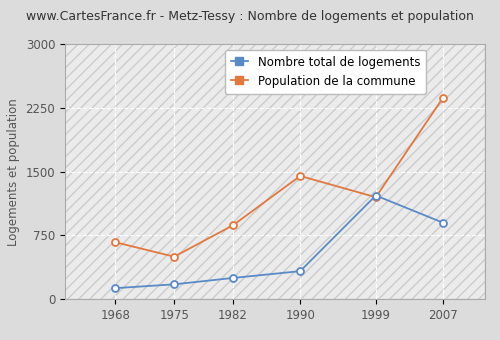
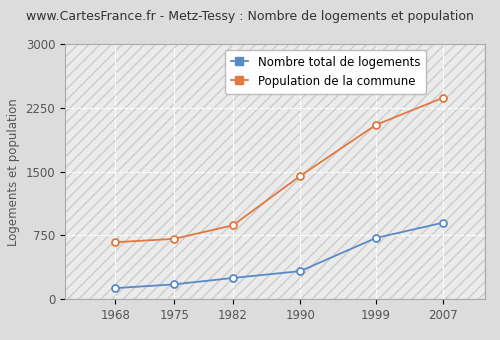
Population de la commune/1975: 500 -> 710
Nombre total de logements/1999: 1220 -> 720
Population de la commune/1999: 1200 -> 2050
